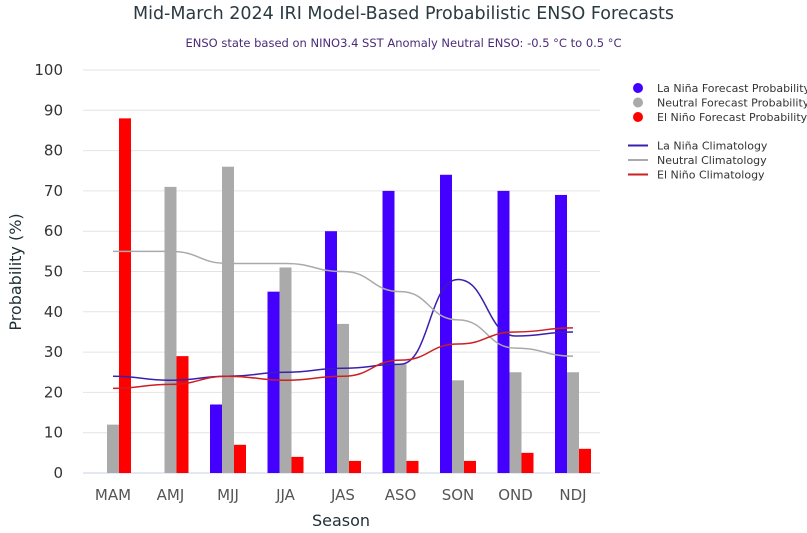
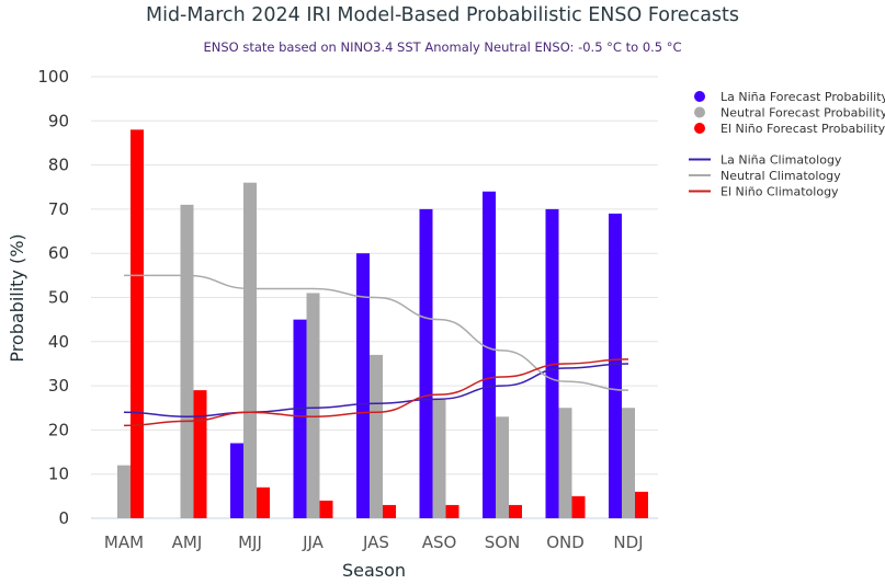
La Niña Climatology/SON: 48 -> 30
